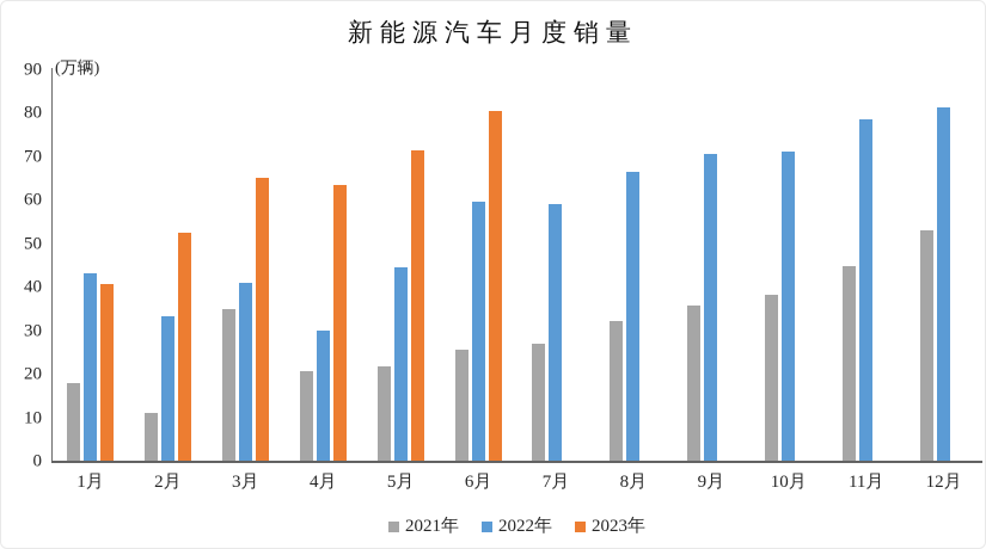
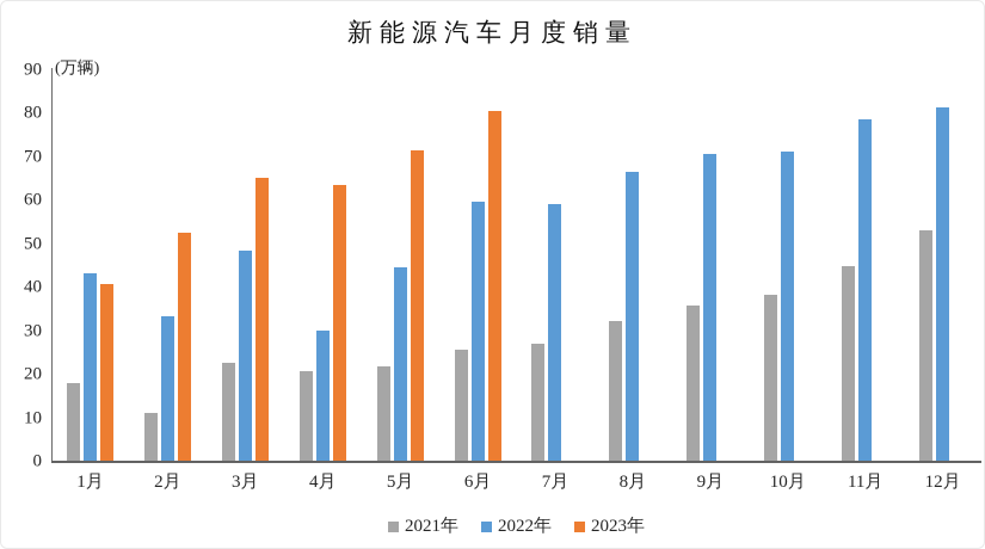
2021年/3月: 35 -> 23
2022年/3月: 41 -> 48
